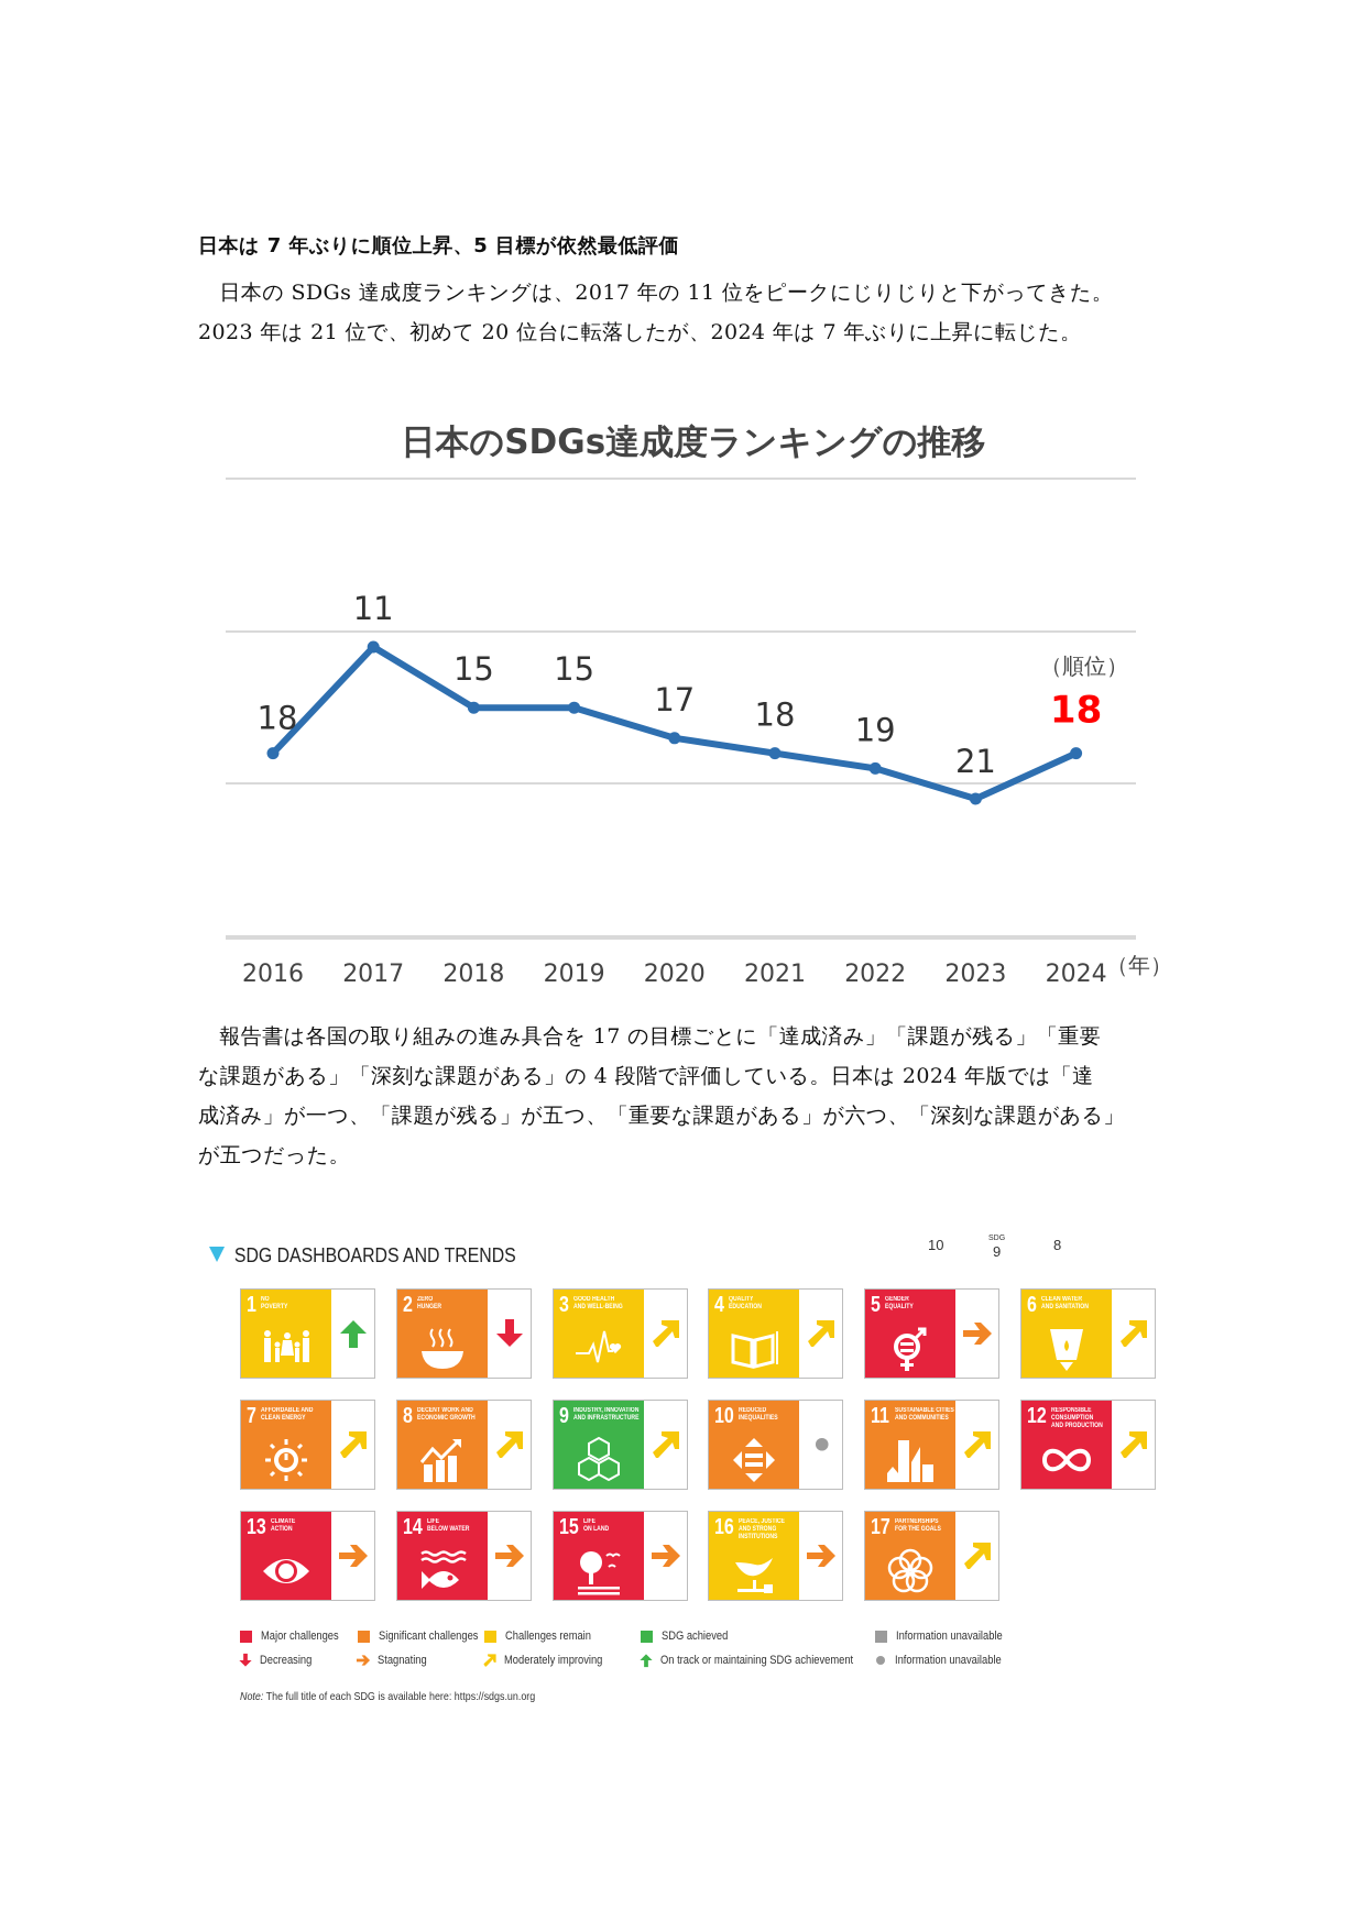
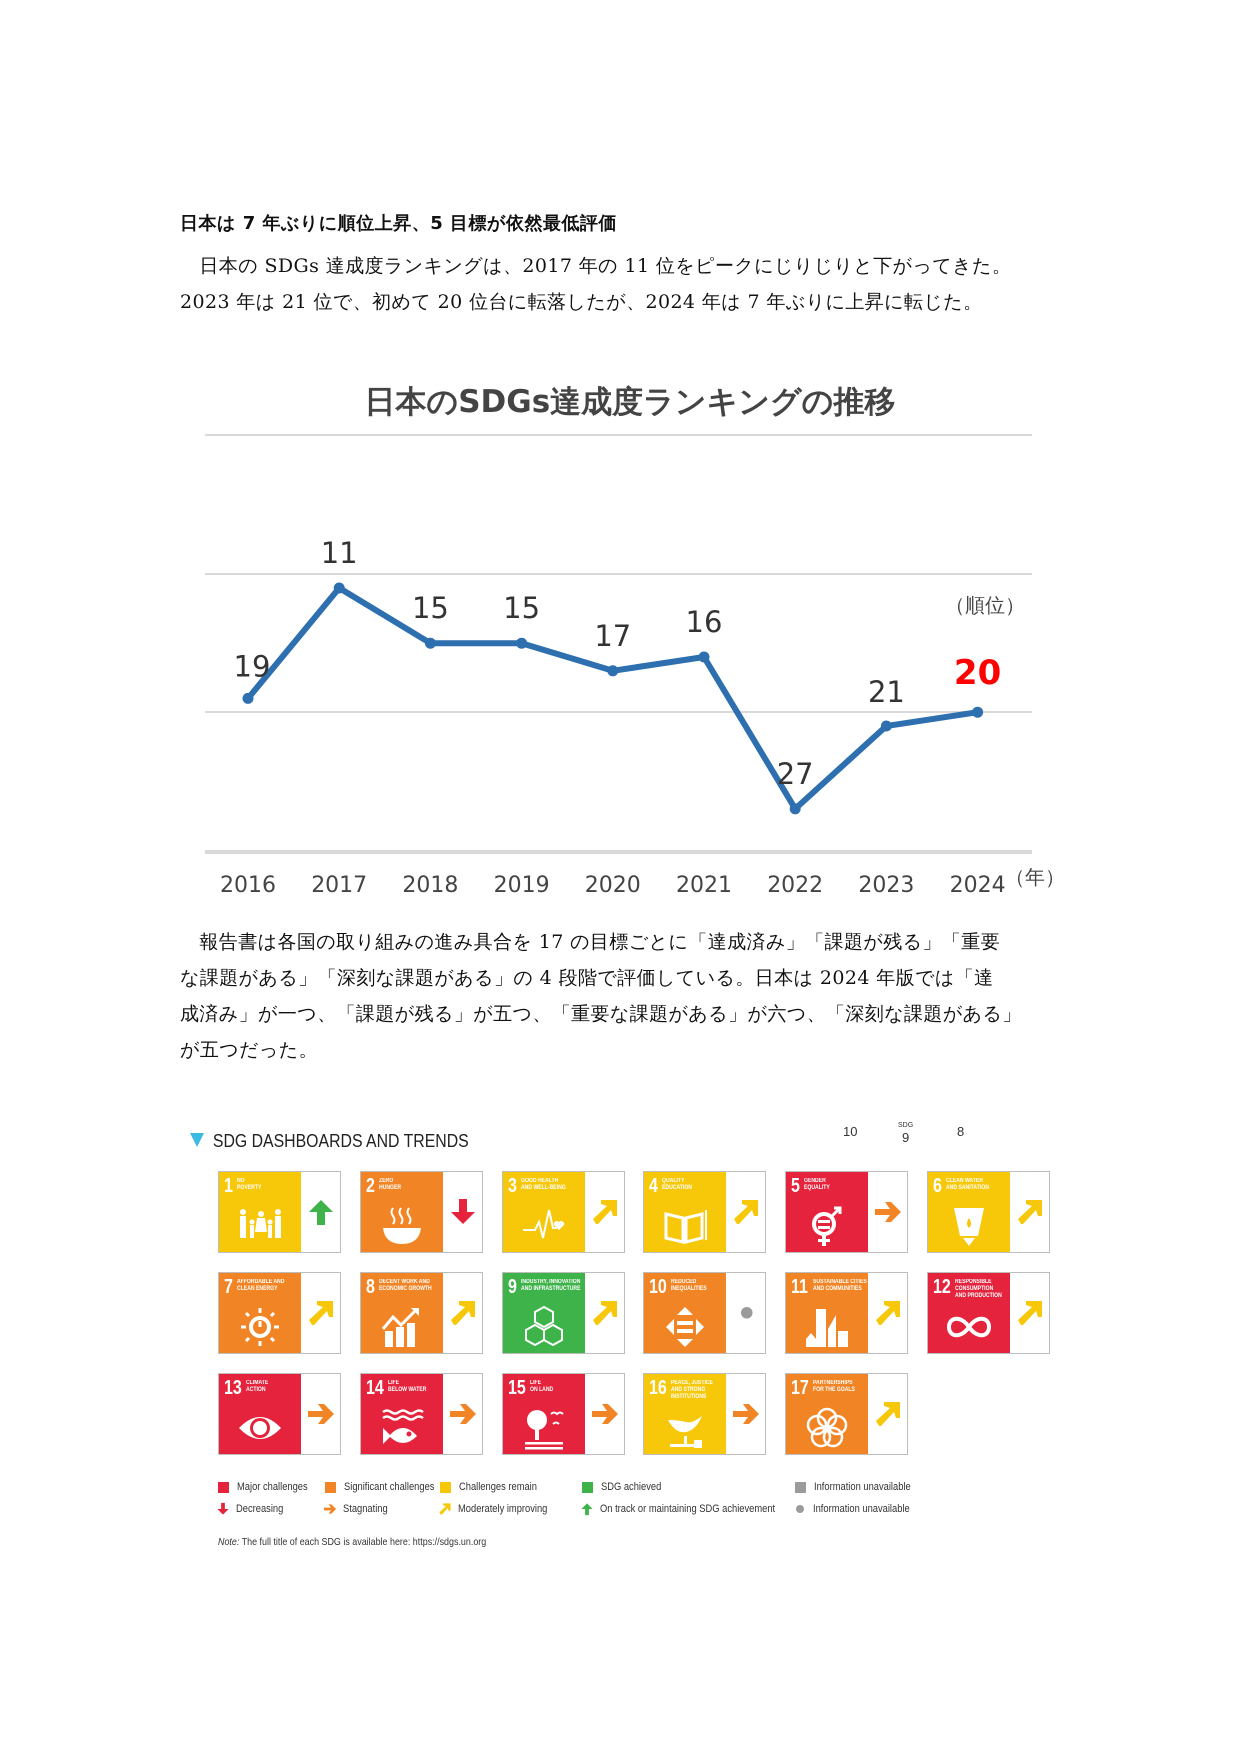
2016: 18 -> 19
2021: 18 -> 16
2022: 19 -> 27
2024: 18 -> 20
